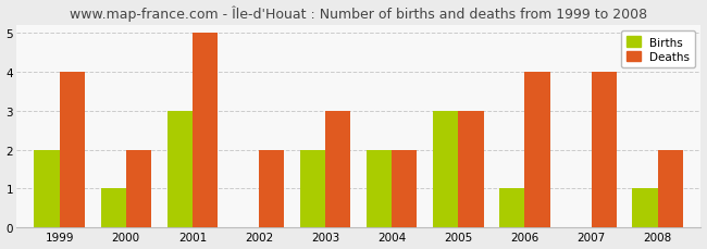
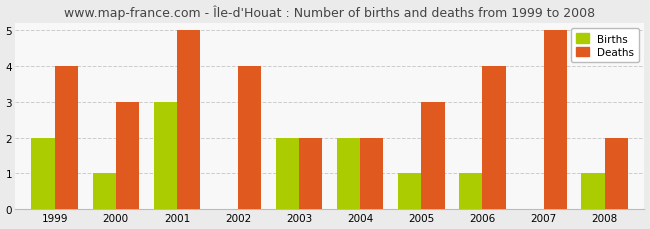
Deaths/2000: 2 -> 3
Deaths/2002: 2 -> 4
Deaths/2003: 3 -> 2
Births/2005: 3 -> 1
Deaths/2007: 4 -> 5
